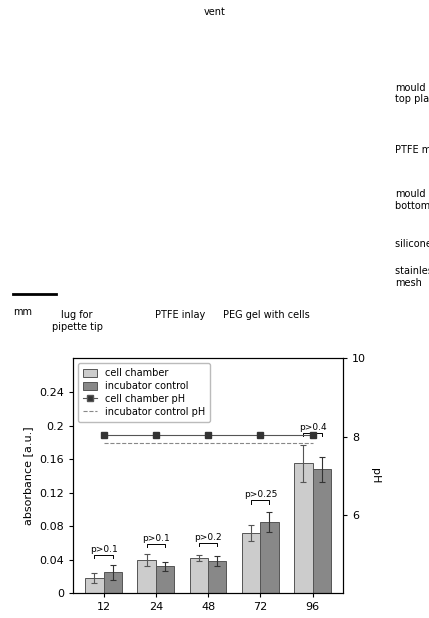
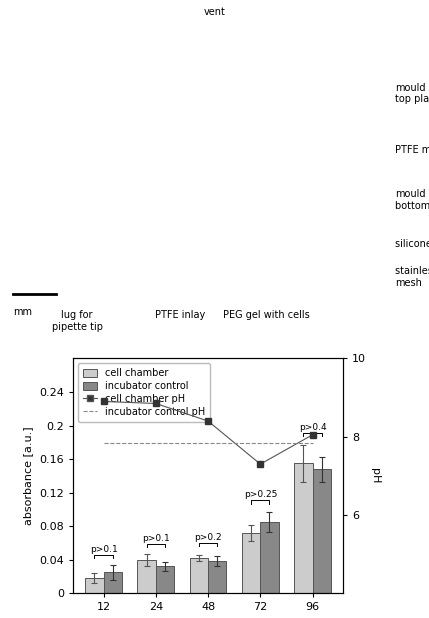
cell chamber pH/12: 8.05 -> 8.90
cell chamber pH/24: 8.05 -> 8.85
cell chamber pH/48: 8.05 -> 8.40
cell chamber pH/72: 8.05 -> 7.30
